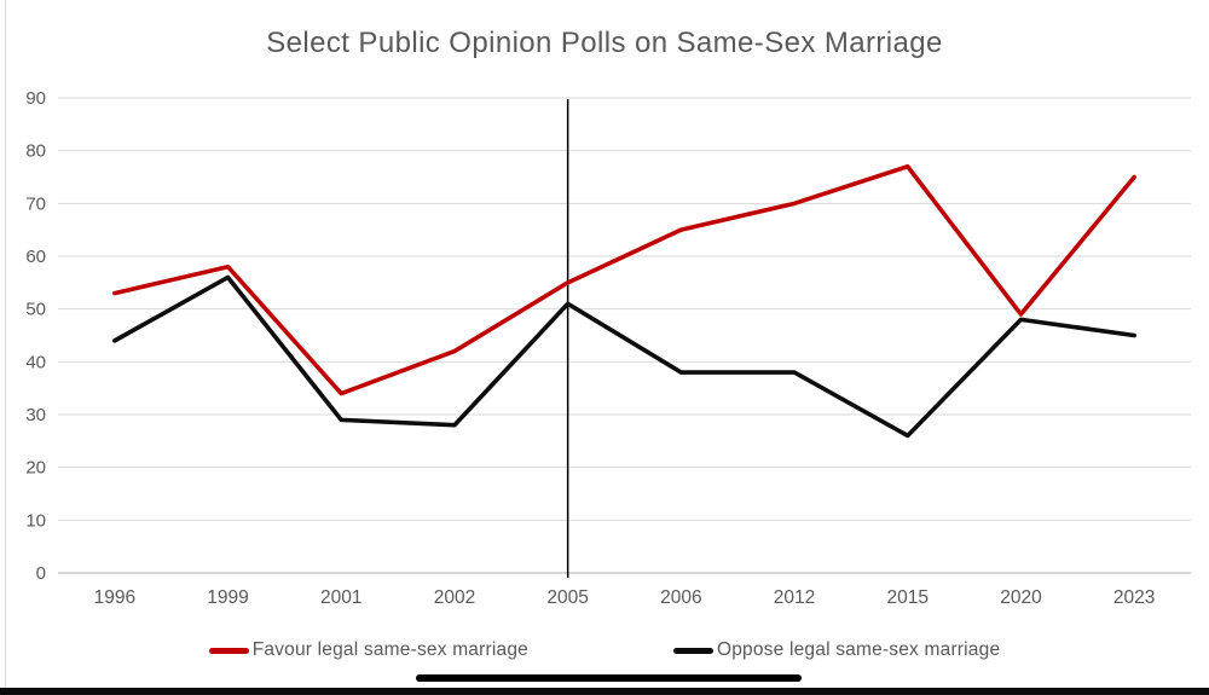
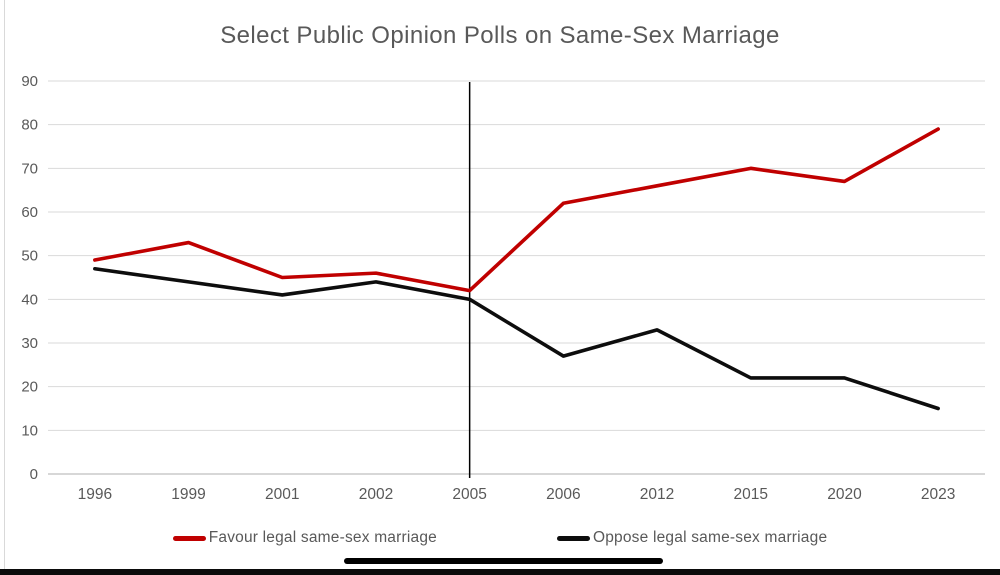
Favour legal same-sex marriage/1996: 53 -> 49
Oppose legal same-sex marriage/1996: 44 -> 47
Favour legal same-sex marriage/1999: 58 -> 53
Oppose legal same-sex marriage/1999: 56 -> 44
Favour legal same-sex marriage/2001: 34 -> 45
Oppose legal same-sex marriage/2001: 29 -> 41
Favour legal same-sex marriage/2002: 42 -> 46
Oppose legal same-sex marriage/2002: 28 -> 44
Favour legal same-sex marriage/2005: 55 -> 42
Oppose legal same-sex marriage/2005: 51 -> 40
Favour legal same-sex marriage/2006: 65 -> 62
Oppose legal same-sex marriage/2006: 38 -> 27
Favour legal same-sex marriage/2012: 70 -> 66
Oppose legal same-sex marriage/2012: 38 -> 33
Favour legal same-sex marriage/2015: 77 -> 70
Oppose legal same-sex marriage/2015: 26 -> 22
Favour legal same-sex marriage/2020: 49 -> 67
Oppose legal same-sex marriage/2020: 48 -> 22
Favour legal same-sex marriage/2023: 75 -> 79
Oppose legal same-sex marriage/2023: 45 -> 15
